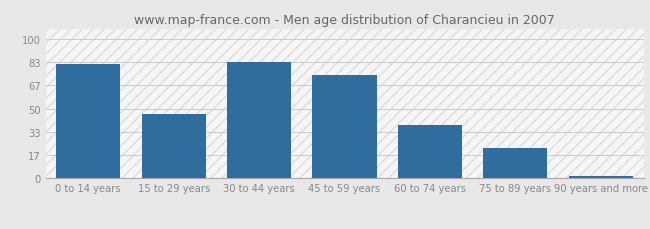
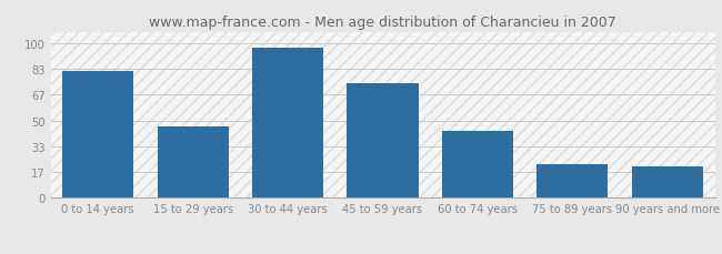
30 to 44 years: 83 -> 97
60 to 74 years: 38 -> 43
90 years and more: 2 -> 20
